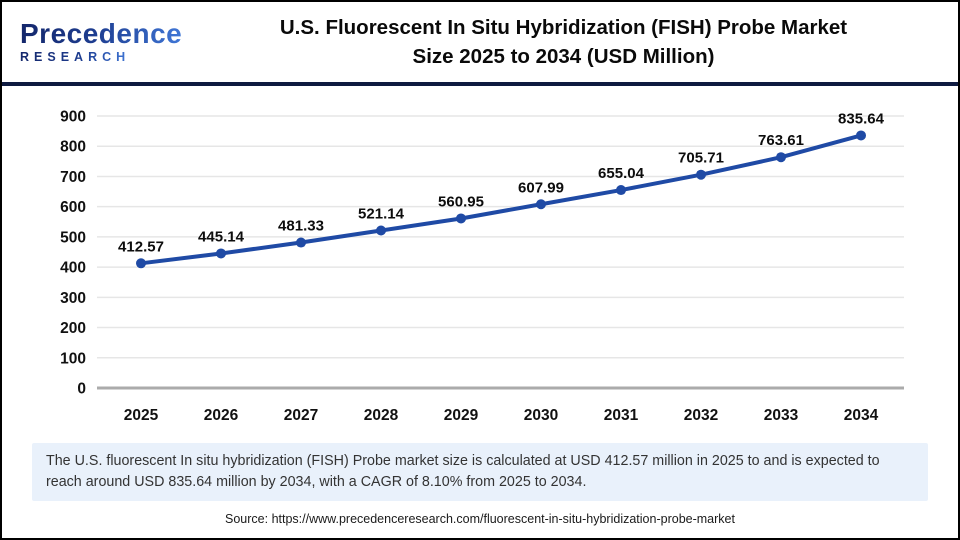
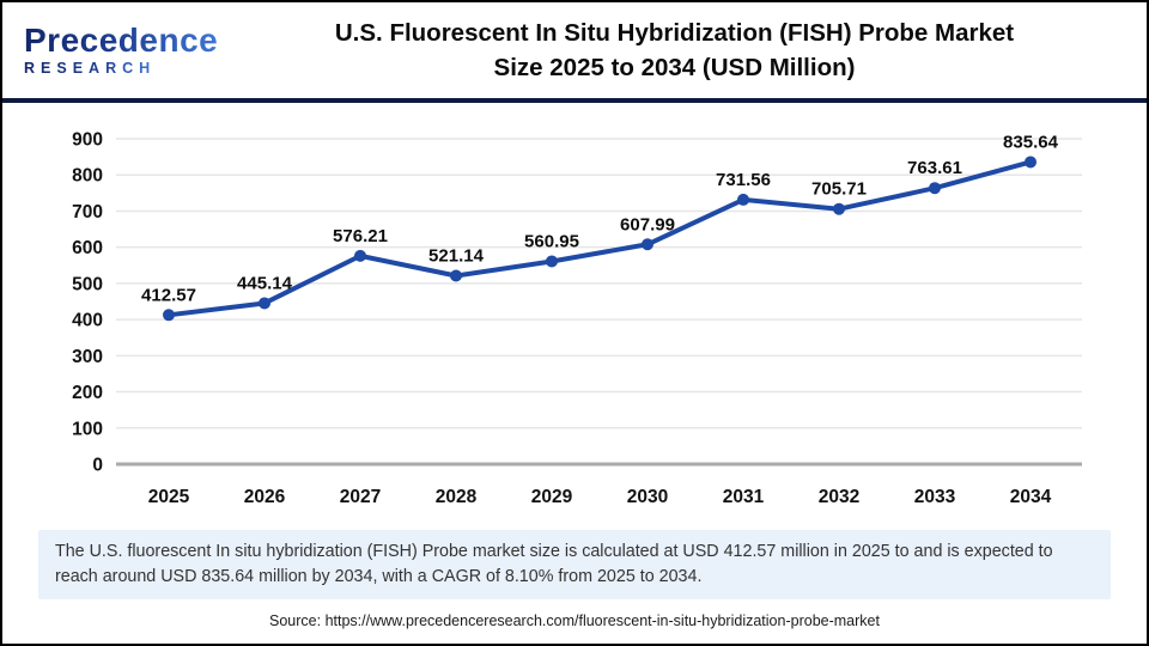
2027: 481.33 -> 576.21
2031: 655.04 -> 731.56
